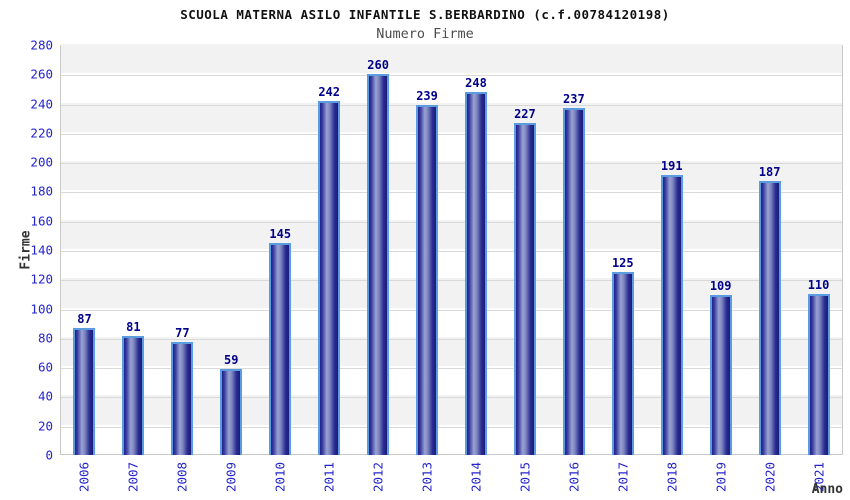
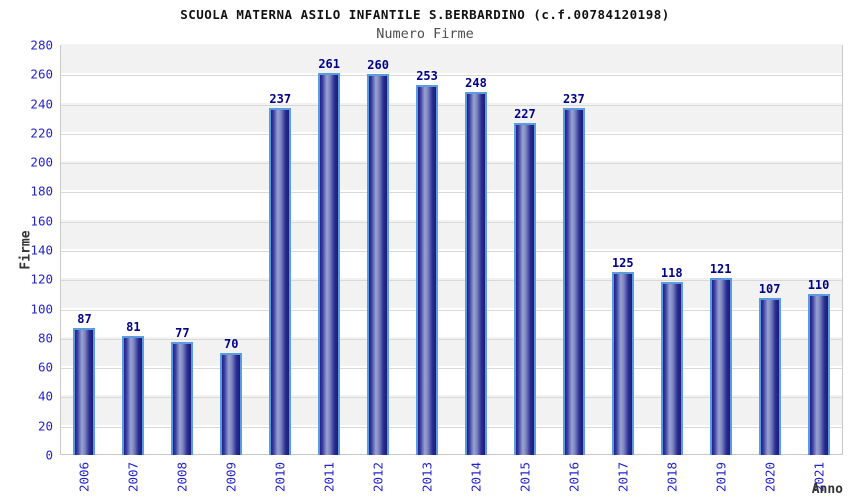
2009: 59 -> 70
2010: 145 -> 237
2011: 242 -> 261
2013: 239 -> 253
2018: 191 -> 118
2019: 109 -> 121
2020: 187 -> 107
